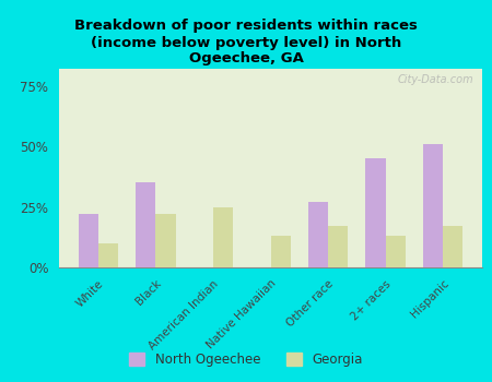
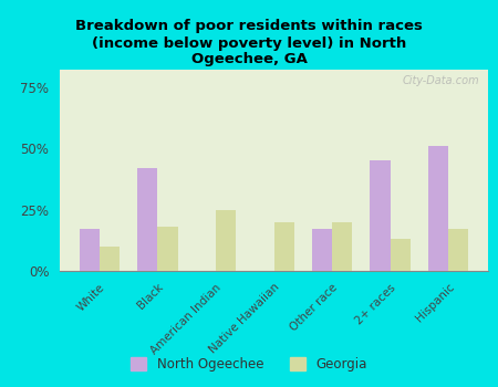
North Ogeechee/White: 22% -> 17%
North Ogeechee/Black: 35% -> 42%
Georgia/Black: 22% -> 18%
Georgia/Native Hawaiian: 13% -> 20%
North Ogeechee/Other race: 27% -> 17%
Georgia/Other race: 17% -> 20%
